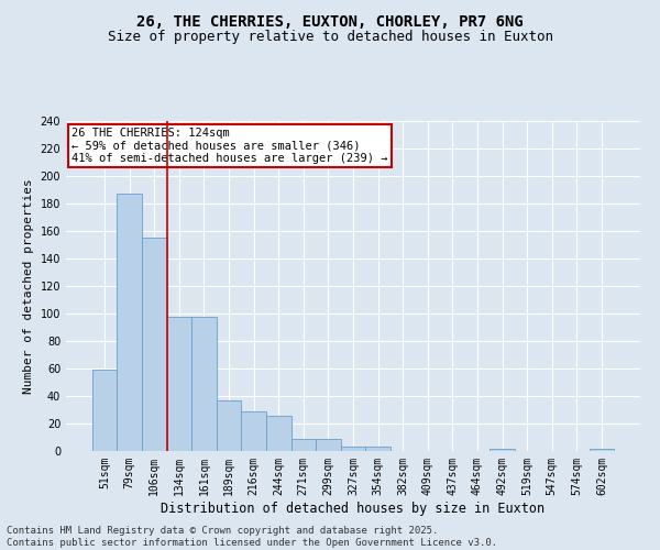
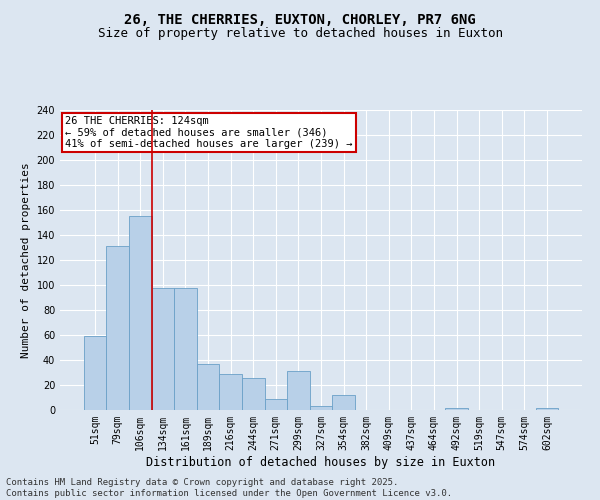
79sqm: 187 -> 131
299sqm: 9 -> 31
354sqm: 3 -> 12
